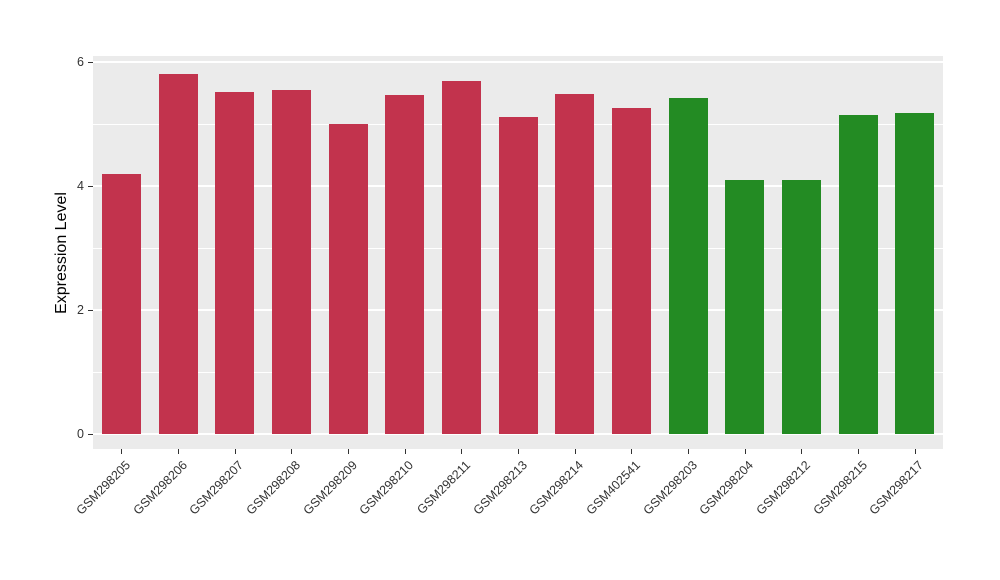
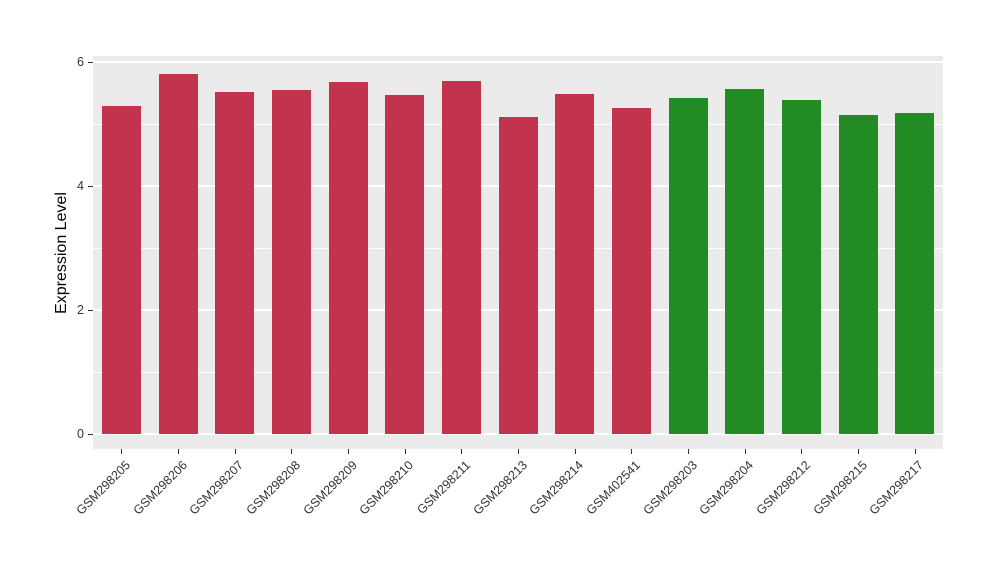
GSM298205: 4.2 -> 5.3
GSM298209: 5.0 -> 5.7
GSM298204: 4.1 -> 5.6
GSM298212: 4.1 -> 5.4
